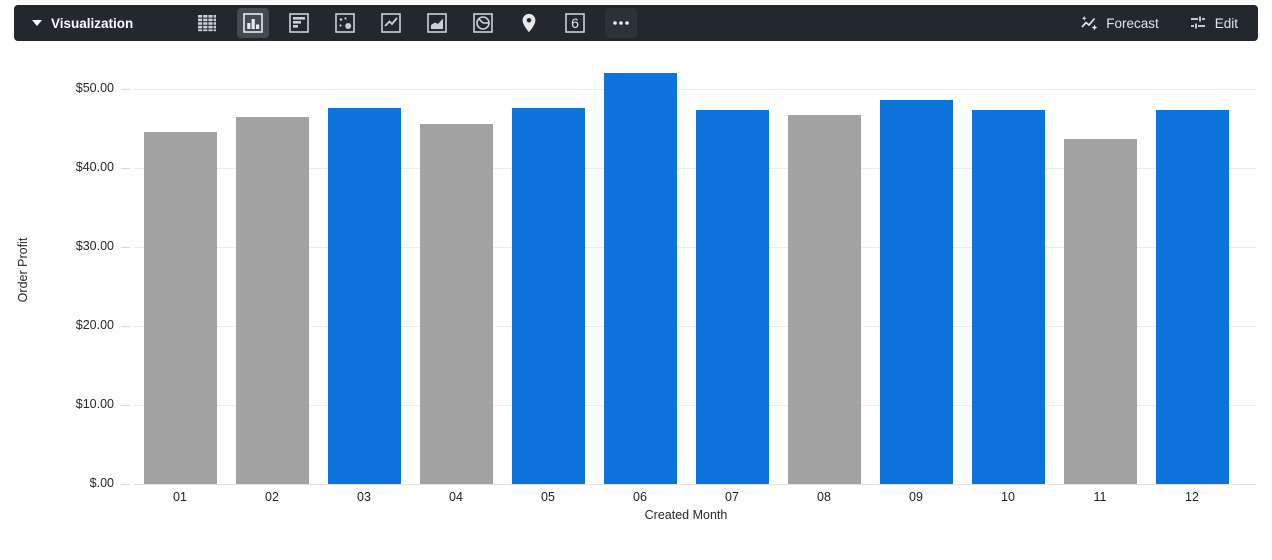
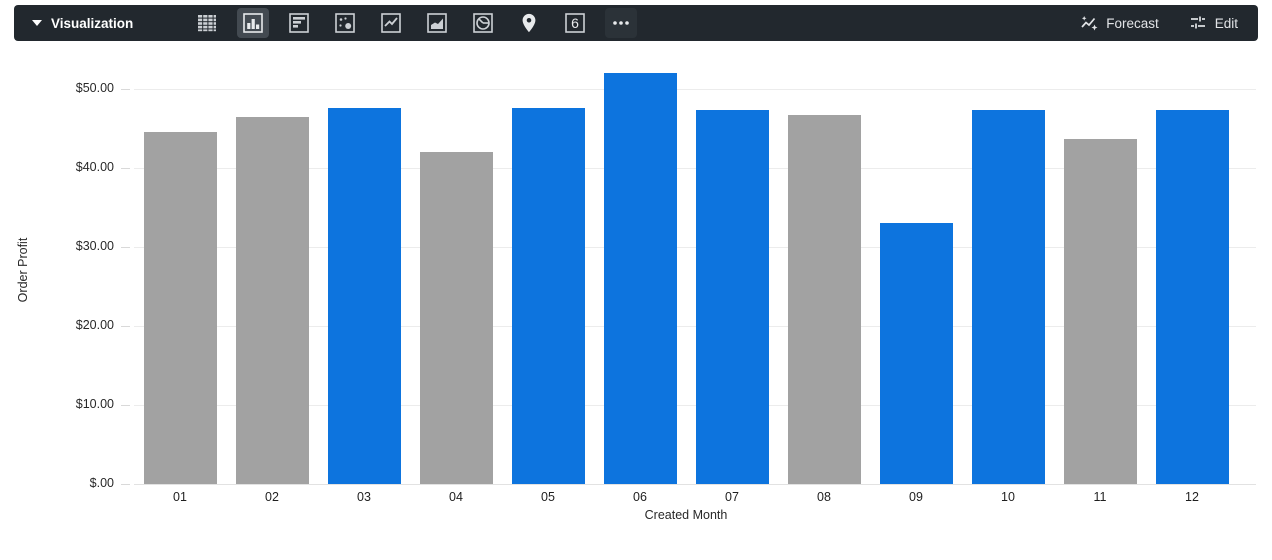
04: $46 -> $42
09: $49 -> $33
